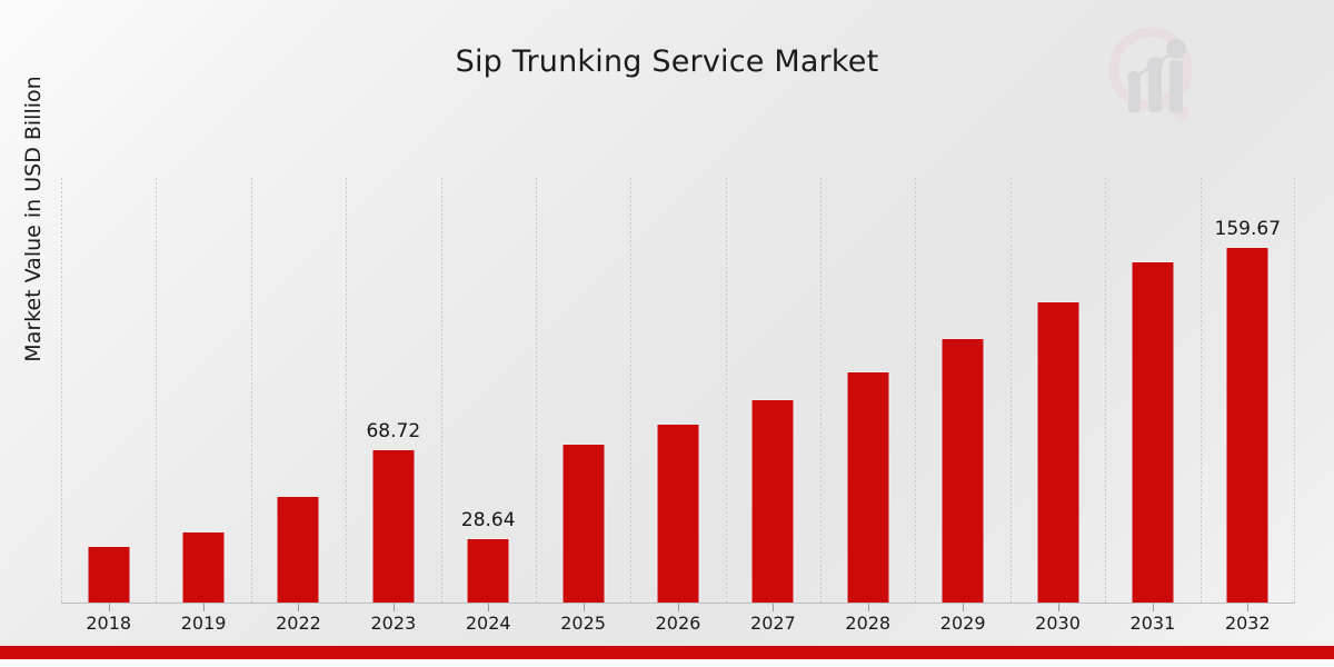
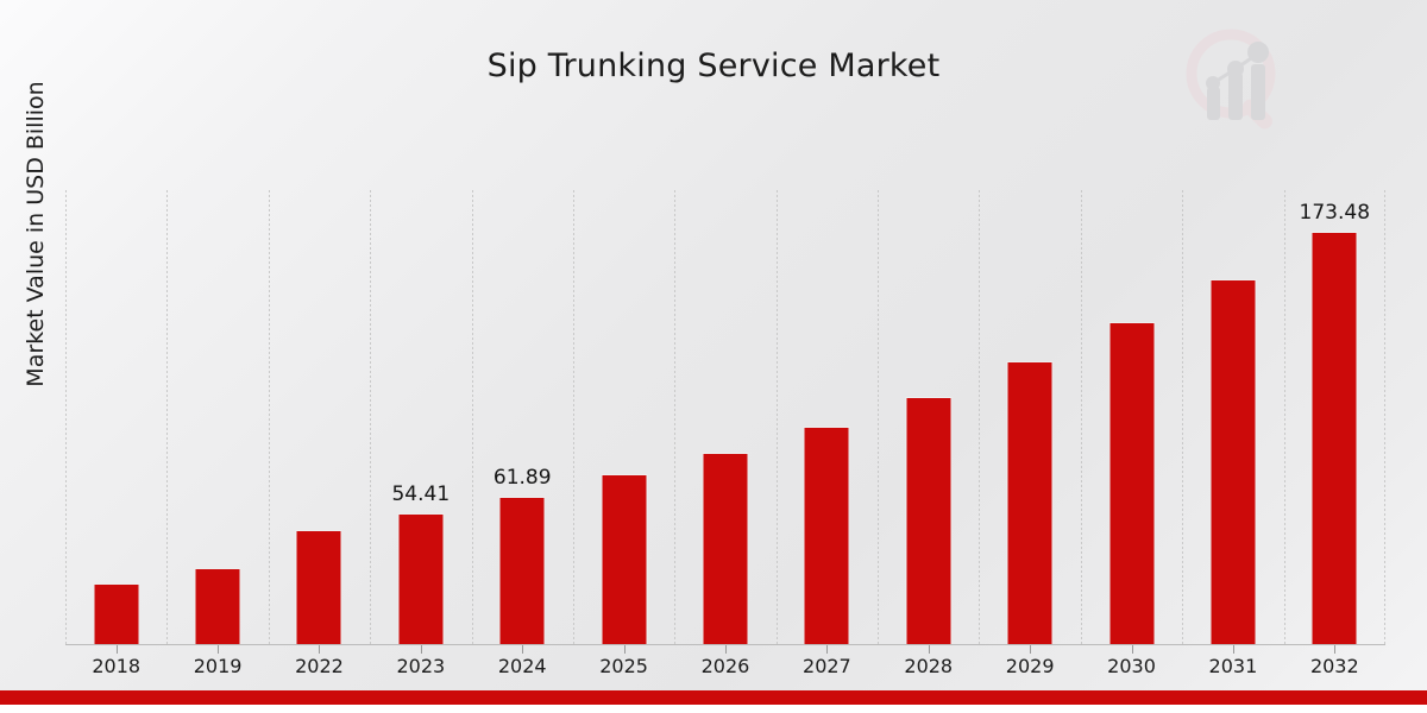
2023: 68.72 -> 54.41
2024: 28.64 -> 61.89
2032: 159.67 -> 173.48
